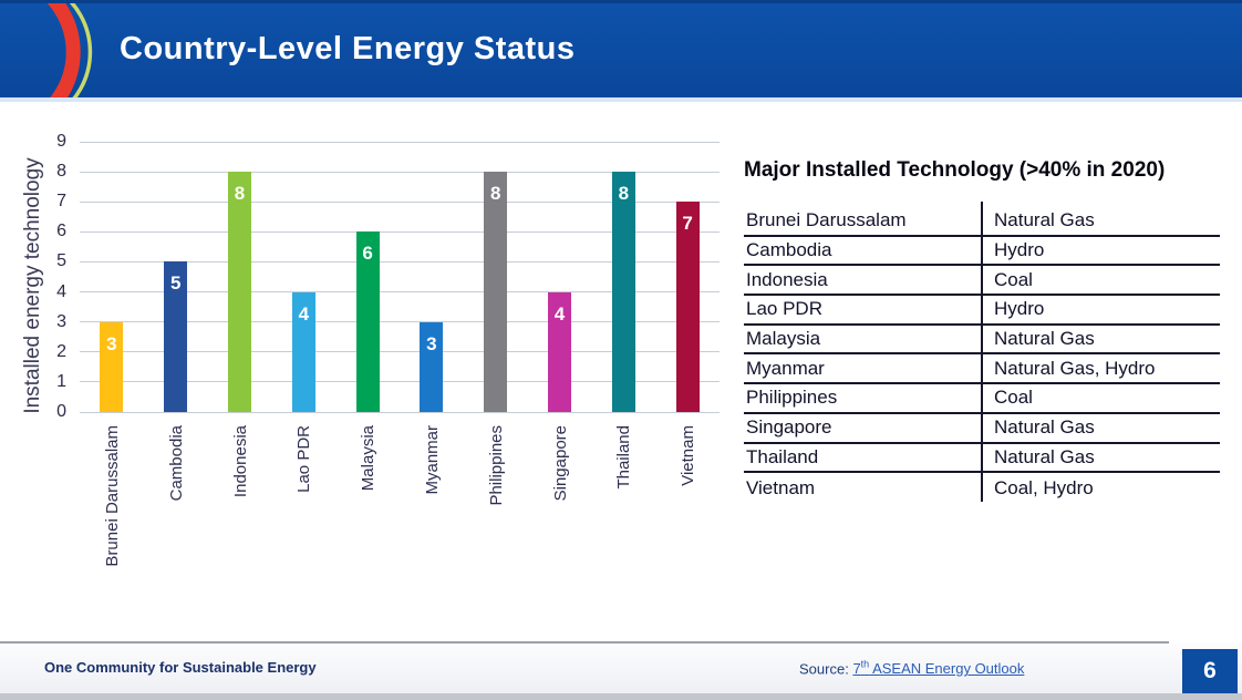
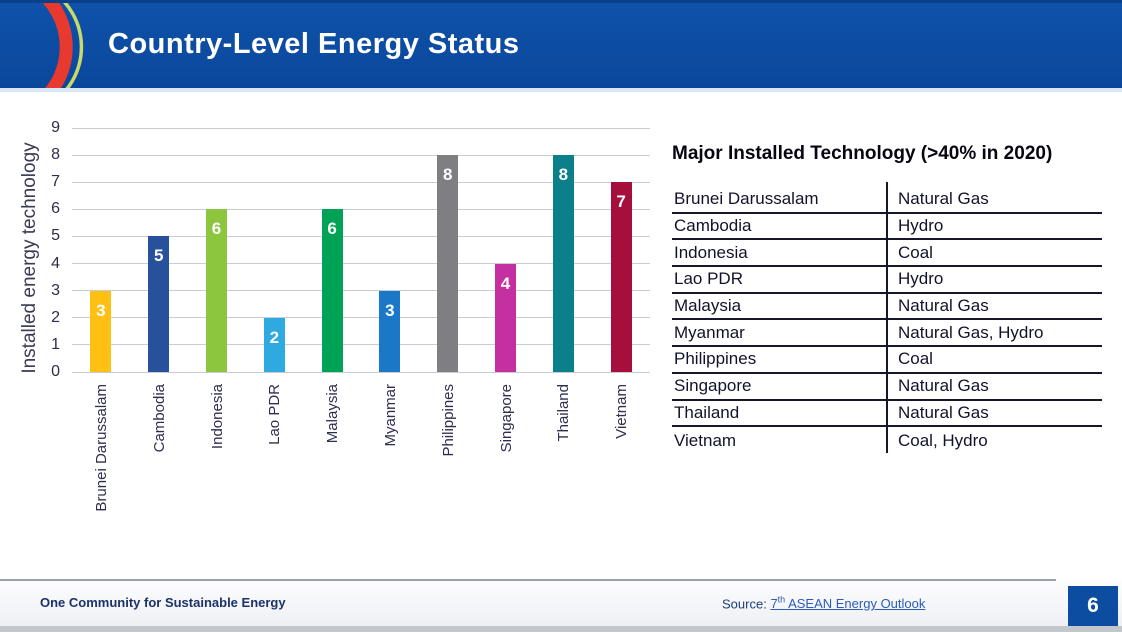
Indonesia: 8 -> 6
Lao PDR: 4 -> 2
